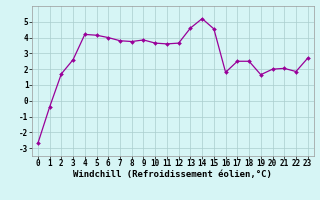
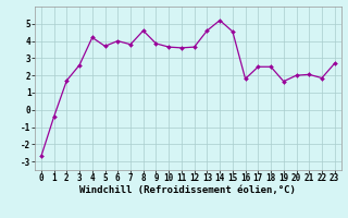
5: 4.2 -> 3.7
8: 3.8 -> 4.6
